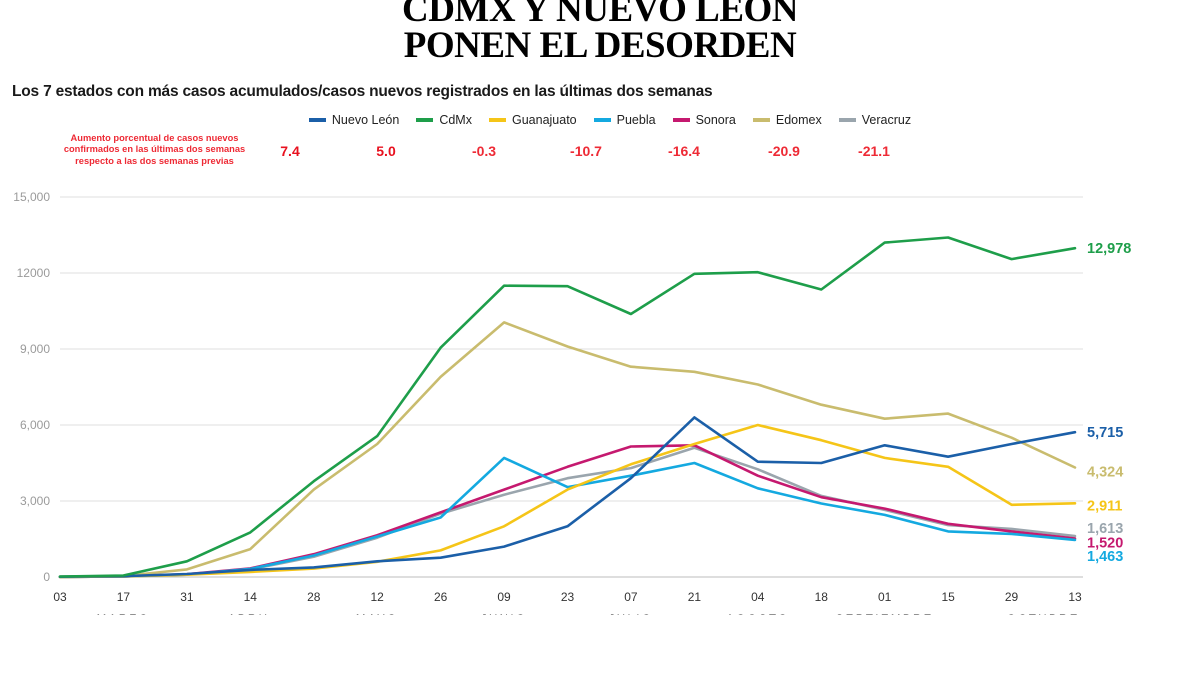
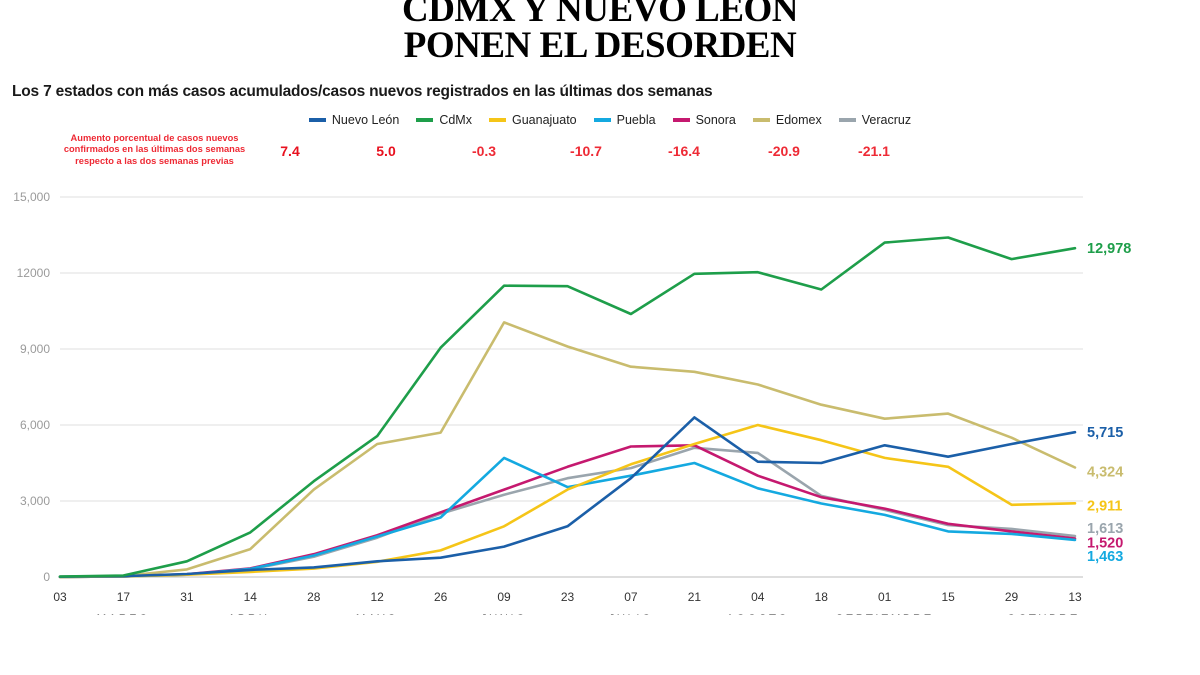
Edomex/26: 7900 -> 5700
Veracruz/04: 4200 -> 4900
